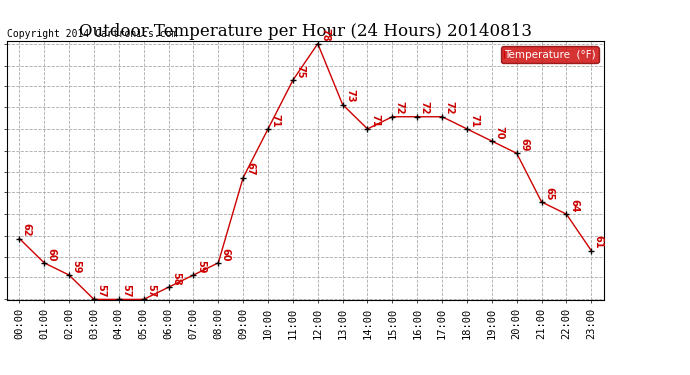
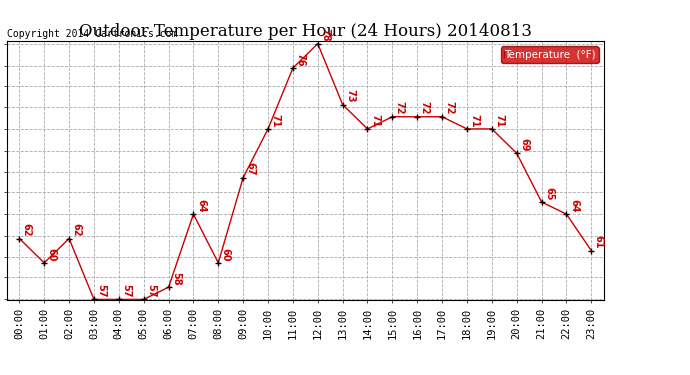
02:00: 59 -> 62
07:00: 59 -> 64
11:00: 75 -> 76
19:00: 70 -> 71
